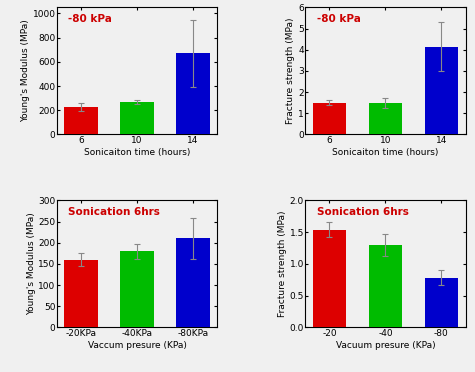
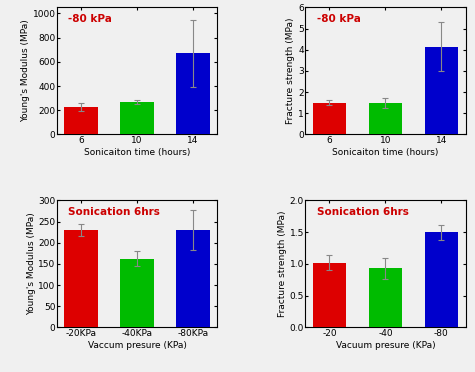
-20KPa: 160 -> 230
-40KPa: 180 -> 162
-80KPa: 210 -> 230
-20: 1.54 -> 1.02
-40: 1.30 -> 0.93
-80: 0.78 -> 1.50
